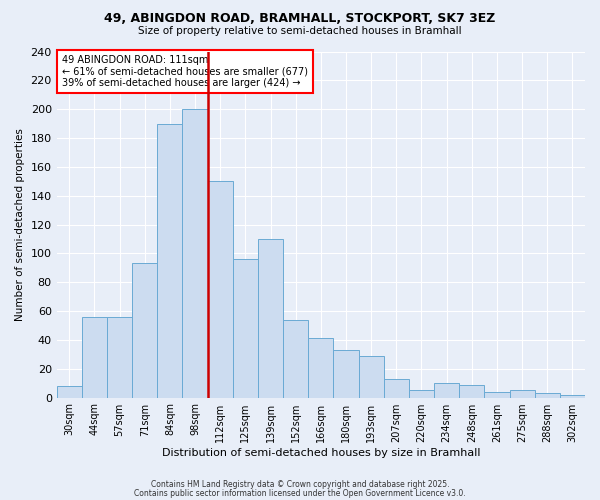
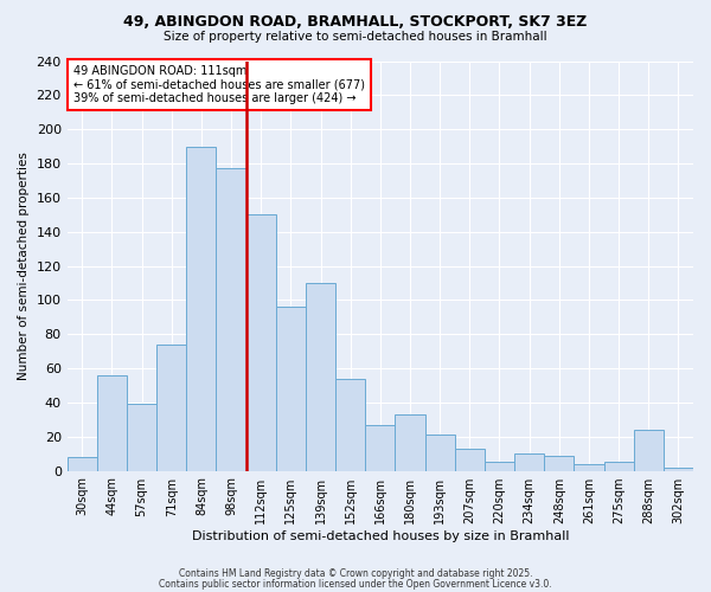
57sqm: 56 -> 39
71sqm: 93 -> 74
98sqm: 200 -> 177
166sqm: 41 -> 27
193sqm: 29 -> 21
288sqm: 3 -> 24
